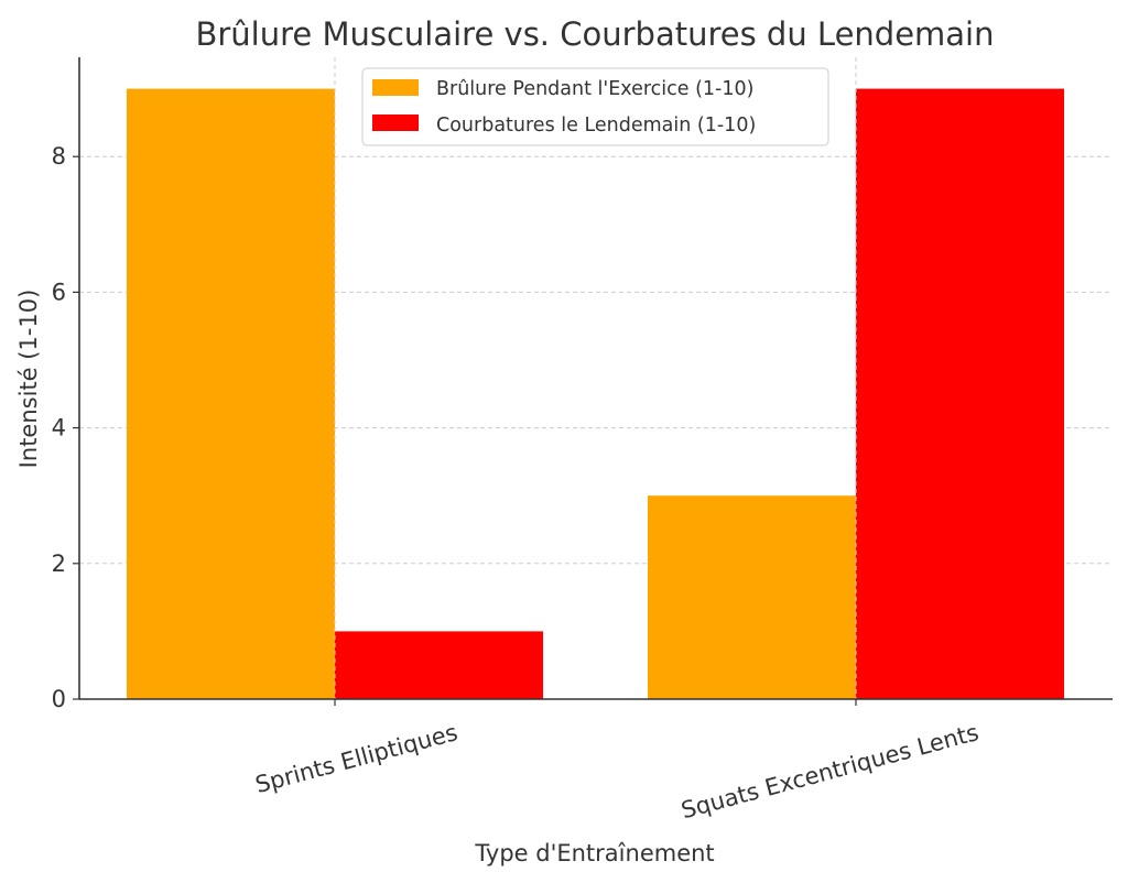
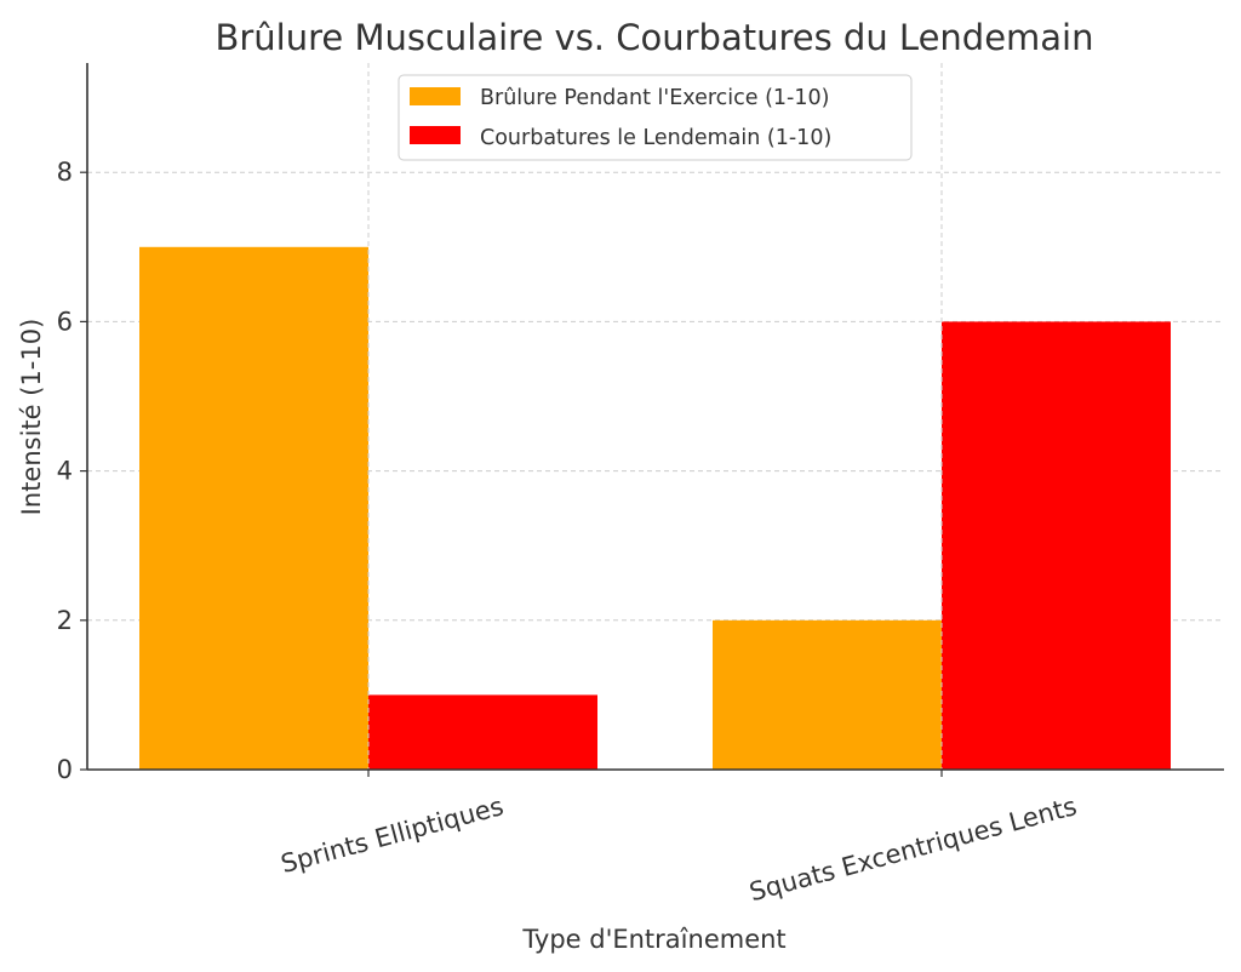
Brûlure Pendant l'Exercice (1-10)/Sprints Elliptiques: 9 -> 7
Brûlure Pendant l'Exercice (1-10)/Squats Excentriques Lents: 3 -> 2
Courbatures le Lendemain (1-10)/Squats Excentriques Lents: 9 -> 6
